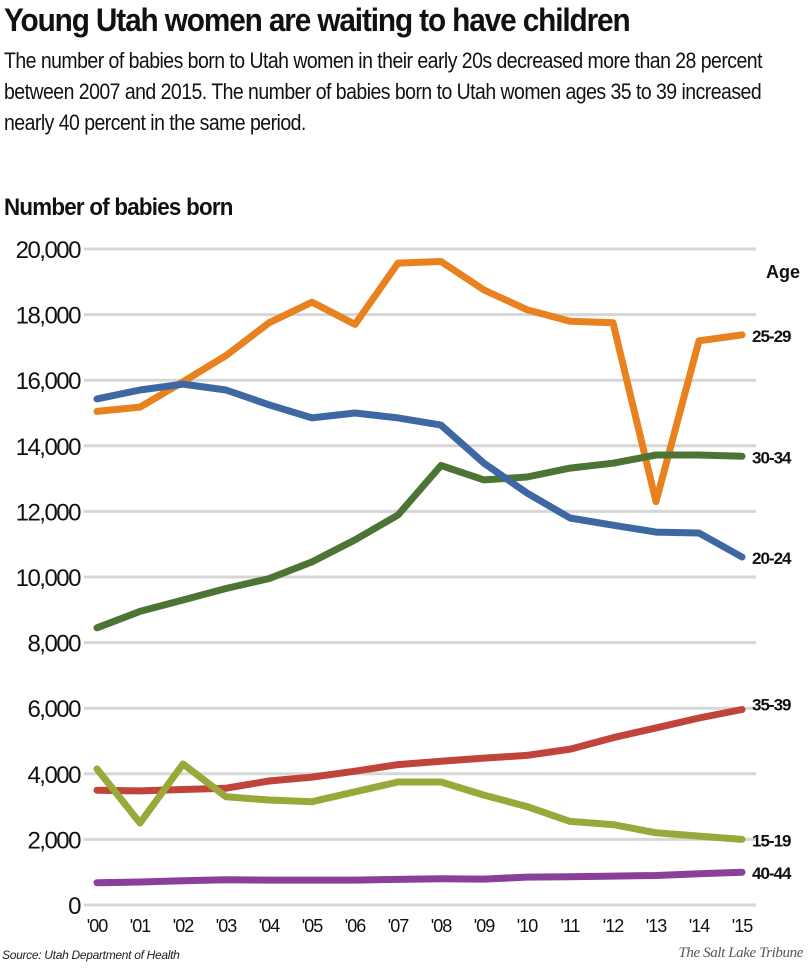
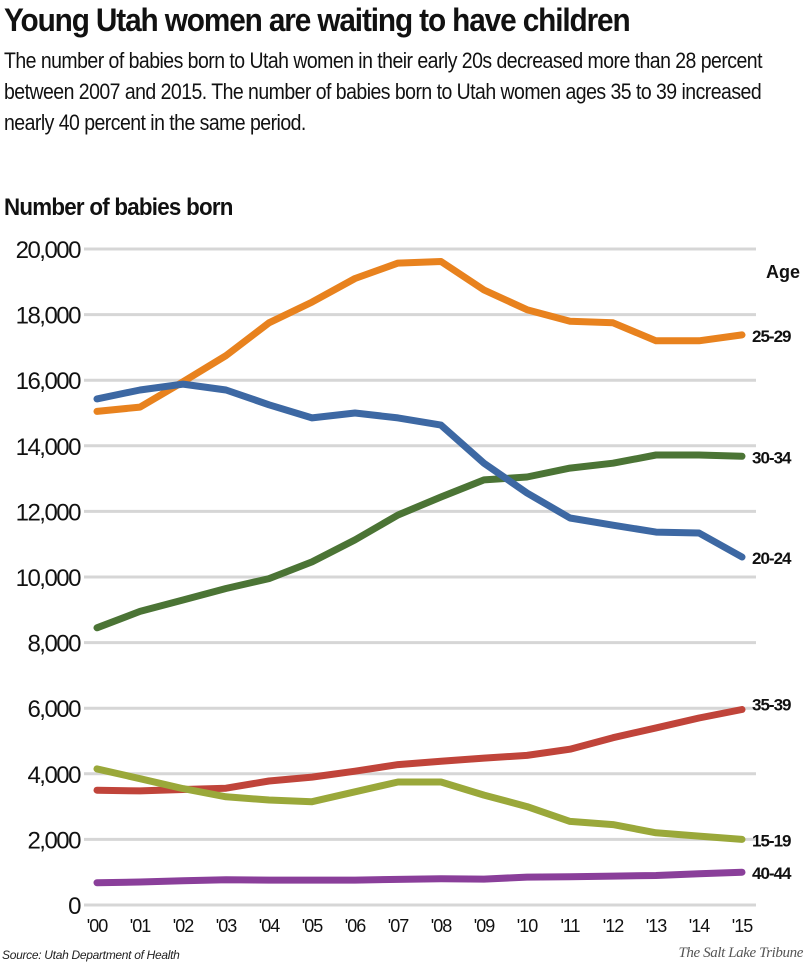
15-19/'01: 2500 -> 3800
15-19/'02: 4300 -> 3600
25-29/'06: 17700 -> 19100
30-34/'08: 13400 -> 12400
25-29/'13: 12300 -> 17200
